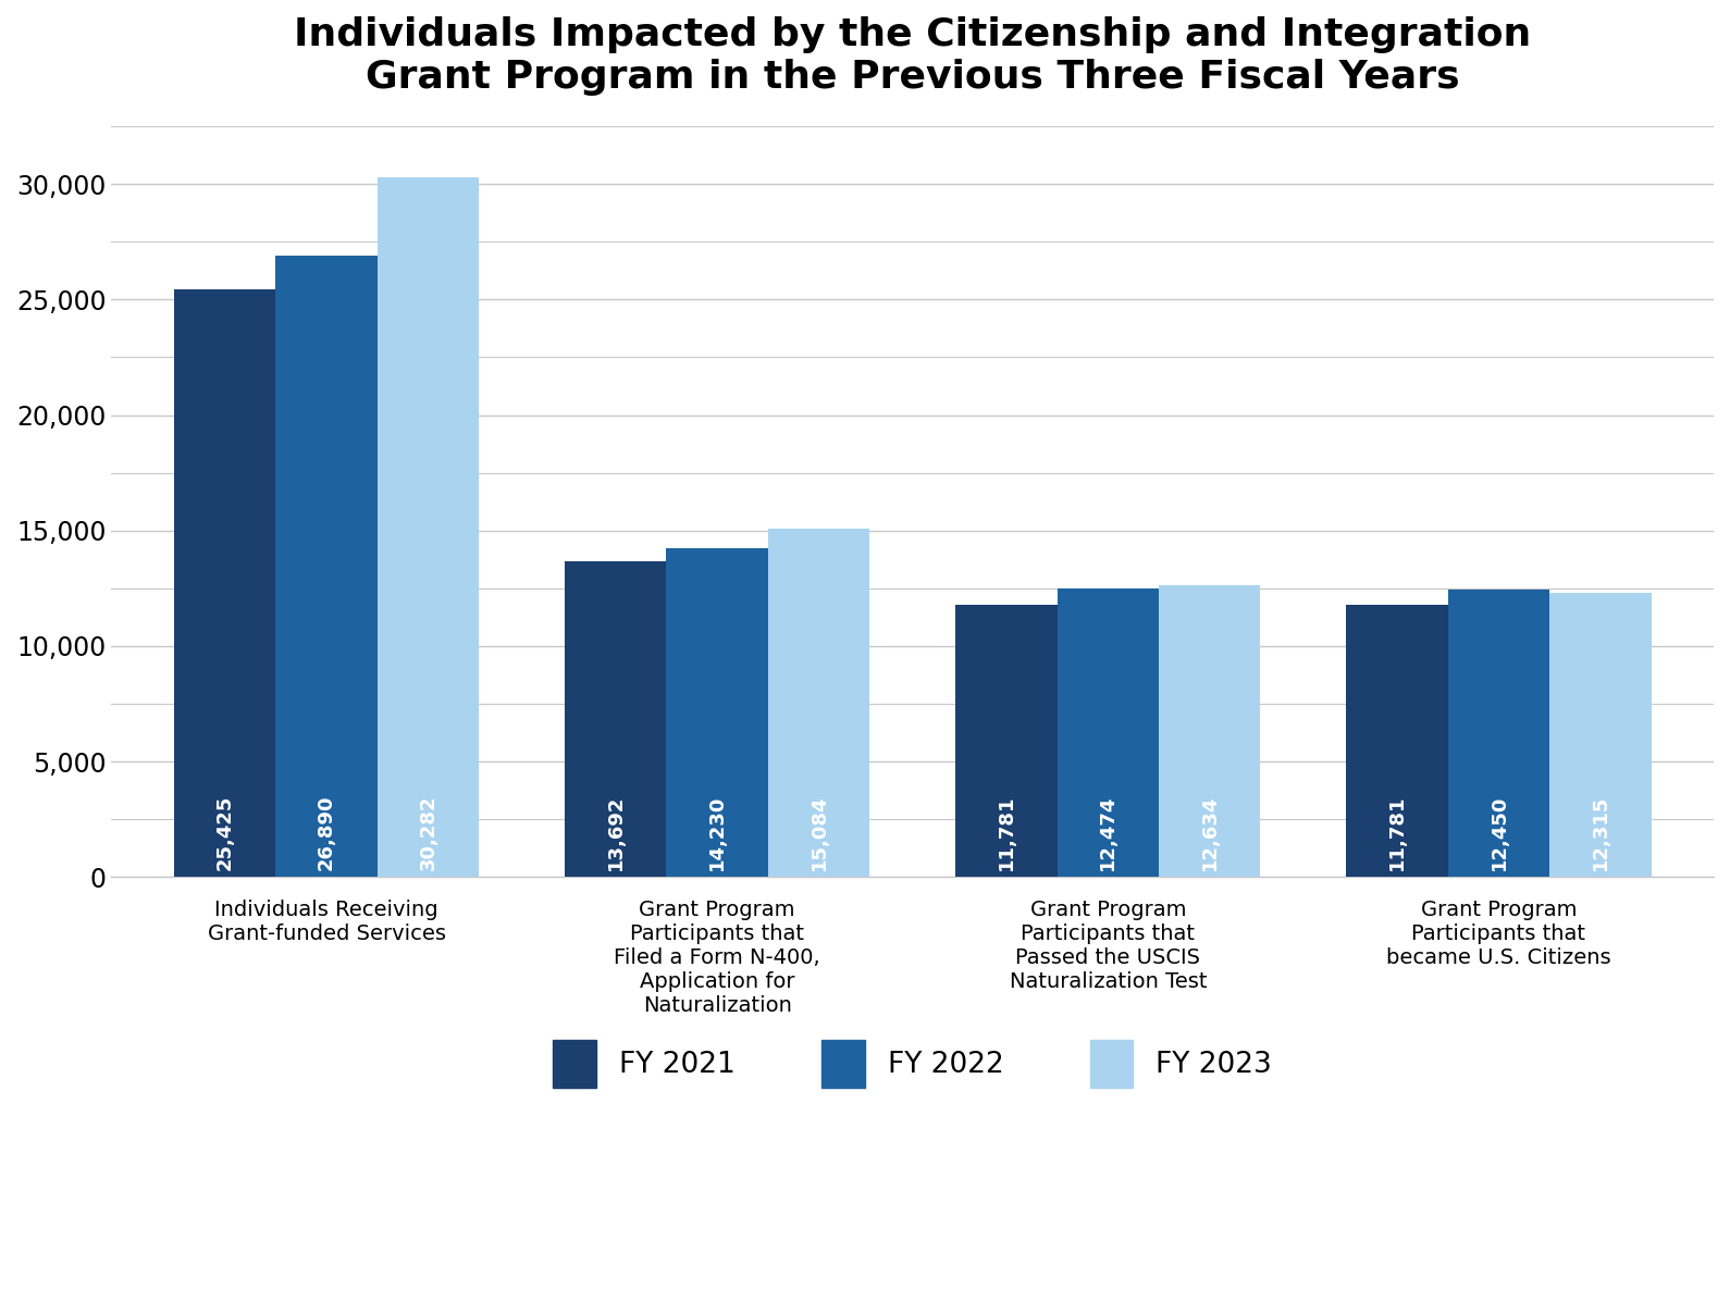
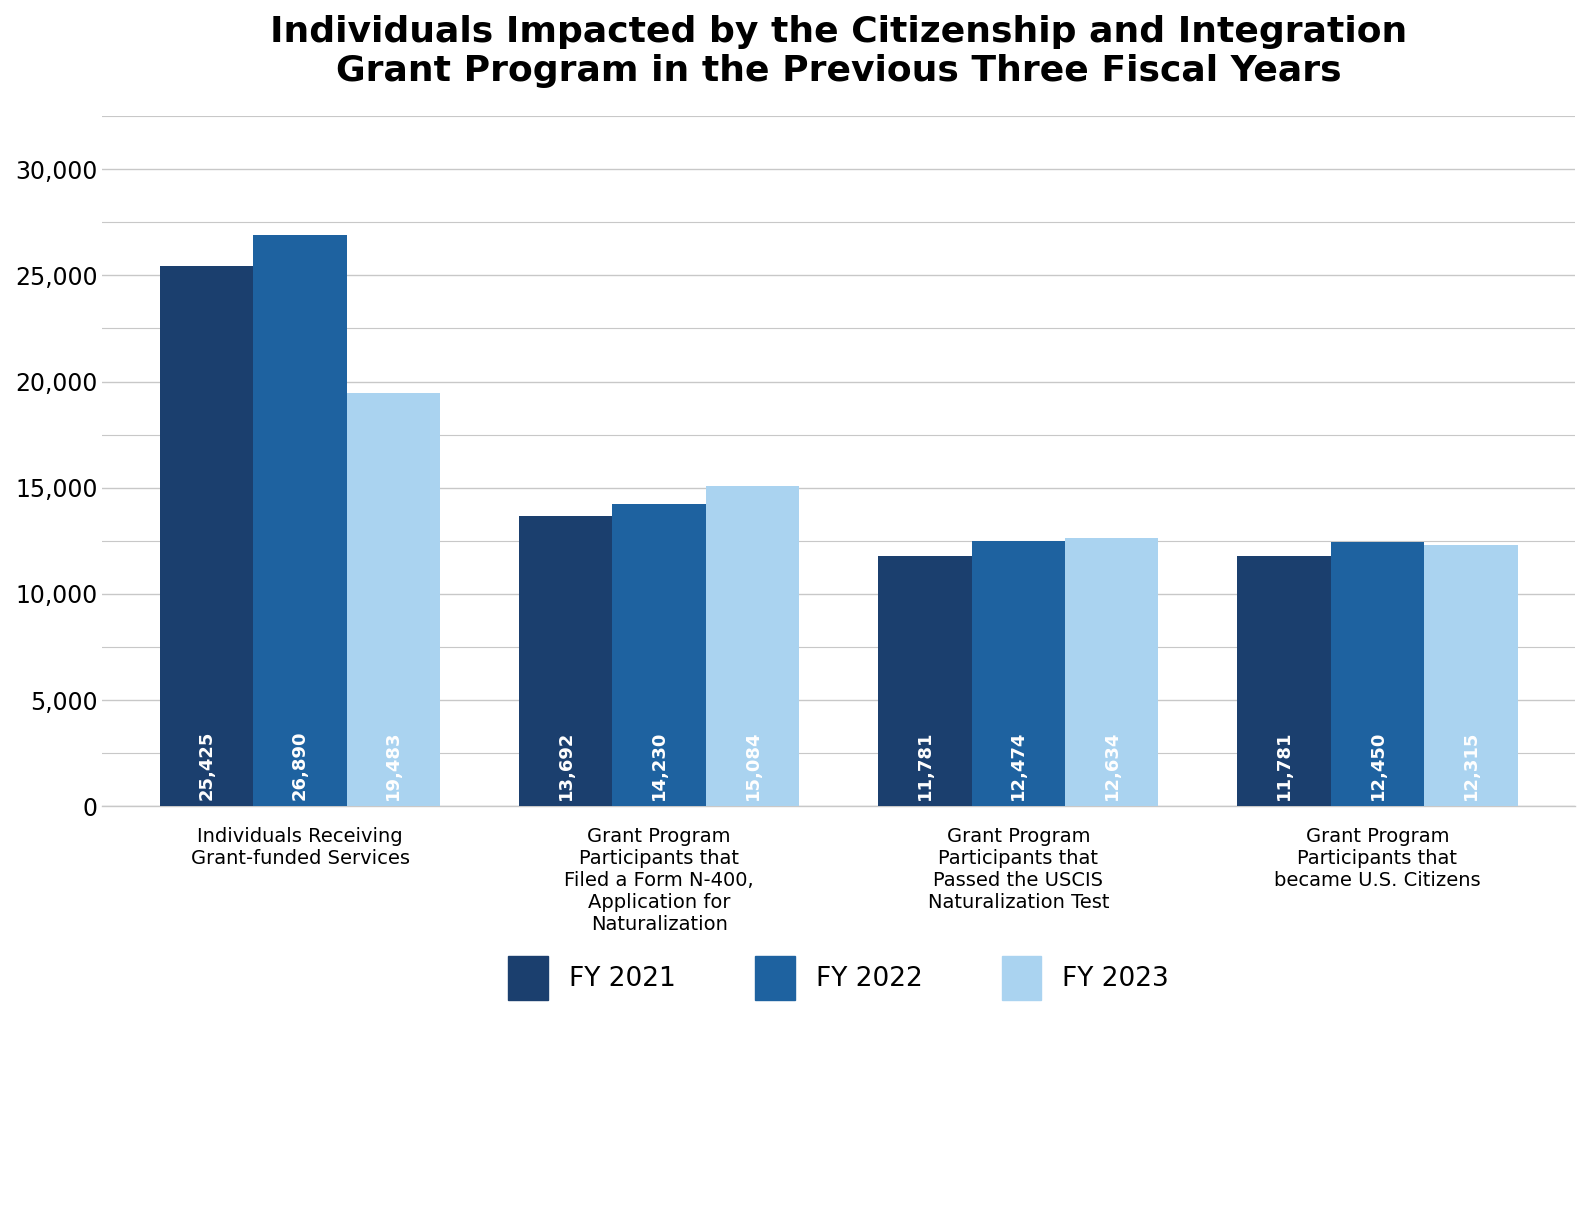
FY 2023/Individuals Receiving Grant-funded Services: 30,282 -> 19,483
